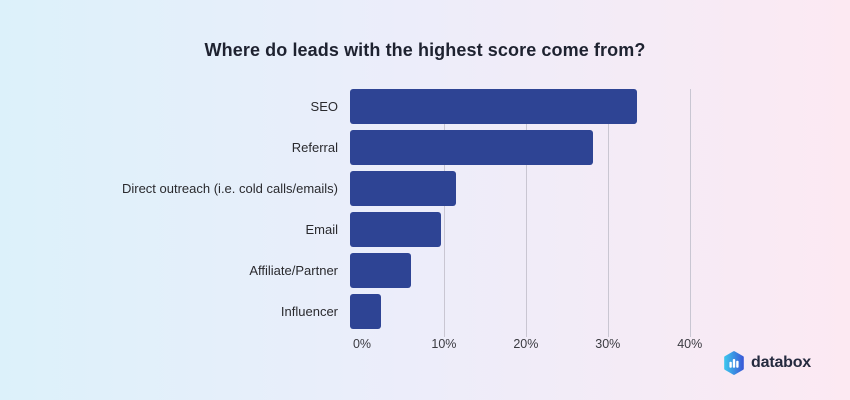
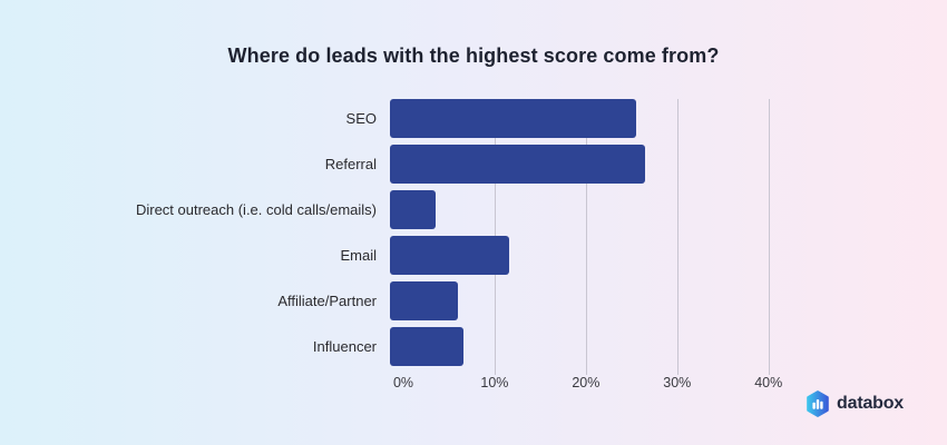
SEO: 35% -> 27%
Referral: 30% -> 28%
Direct outreach (i.e. cold calls/emails): 13% -> 5%
Email: 11% -> 13%
Influencer: 4% -> 8%
